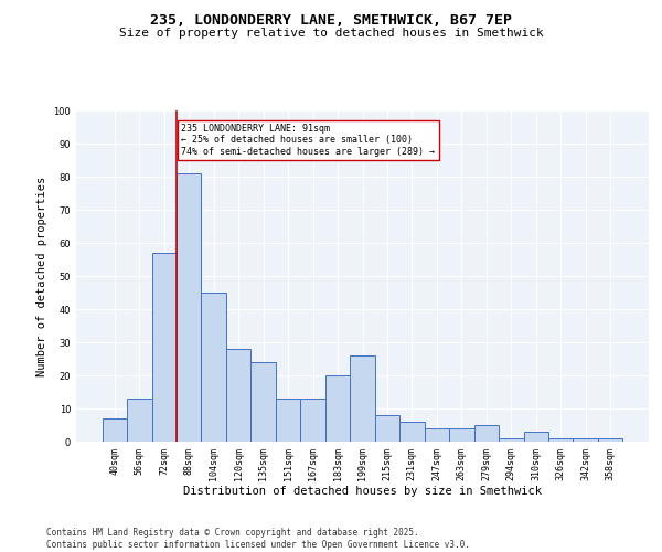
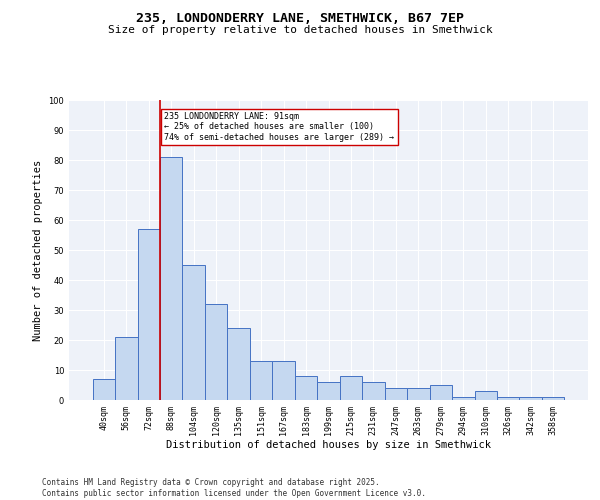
56sqm: 13 -> 21
120sqm: 28 -> 32
183sqm: 20 -> 8
199sqm: 26 -> 6
